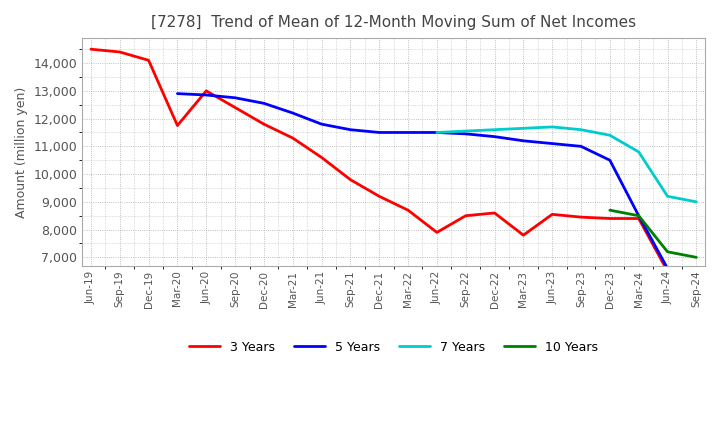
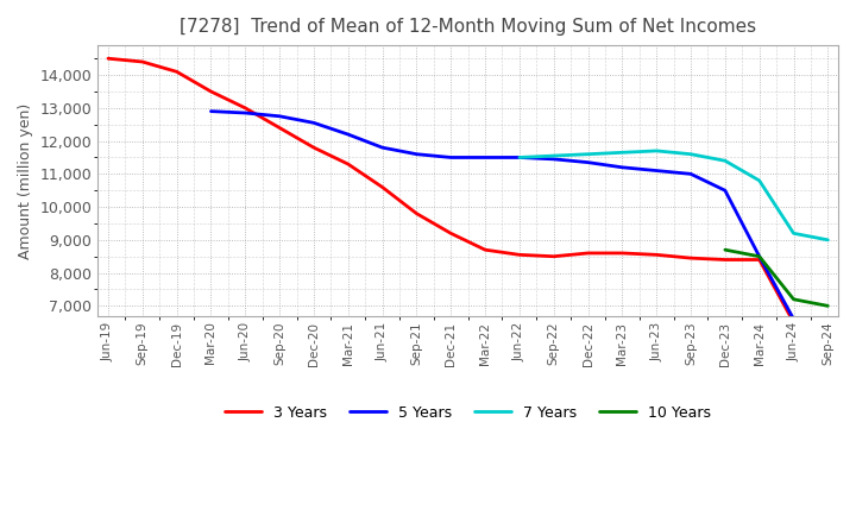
3 Years/Mar-20: 11,750 -> 13,500
3 Years/Jun-22: 7,900 -> 8,550
3 Years/Mar-23: 7,800 -> 8,600
